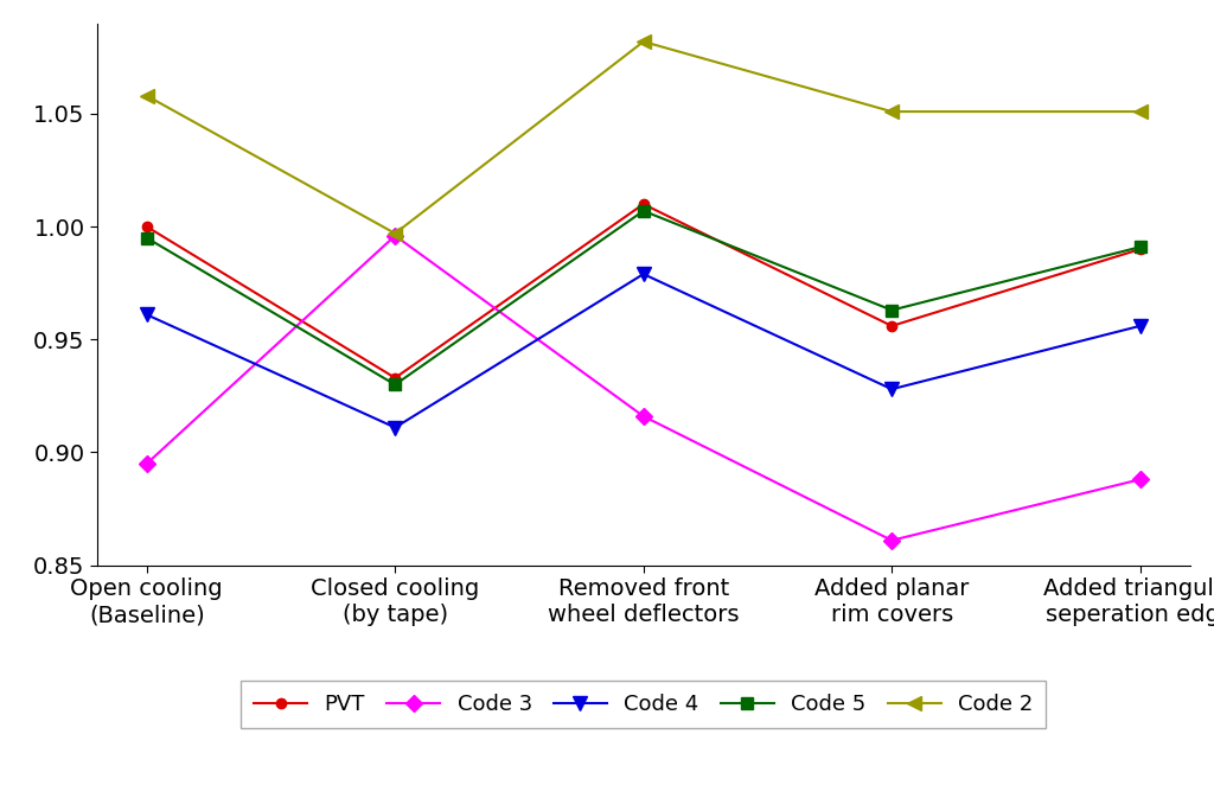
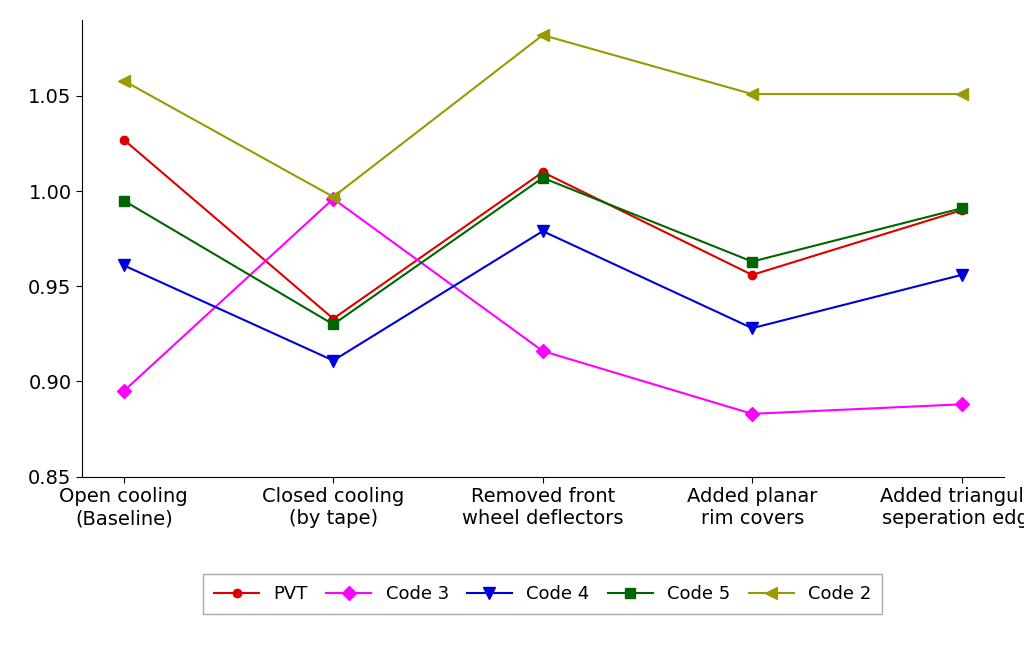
PVT/Open cooling (Baseline): 1.000 -> 1.027
Code 3/Added planar rim covers: 0.861 -> 0.883
